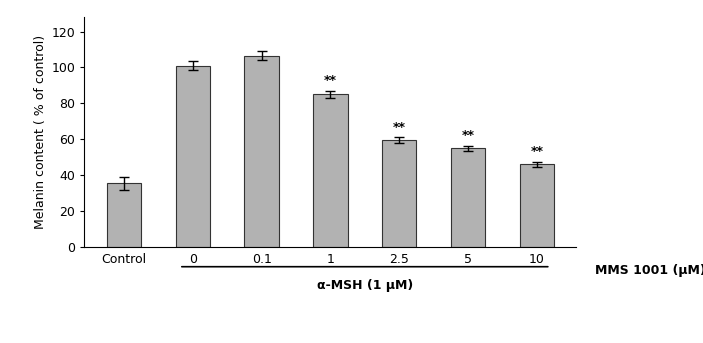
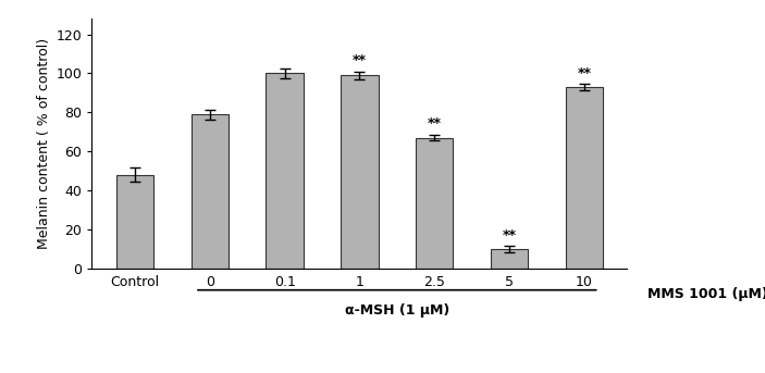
Control: 36 -> 48
0: 101 -> 79
0.1: 106 -> 100
1: 85 -> 99
2.5: 60 -> 67
5: 55 -> 10
10: 46 -> 93
